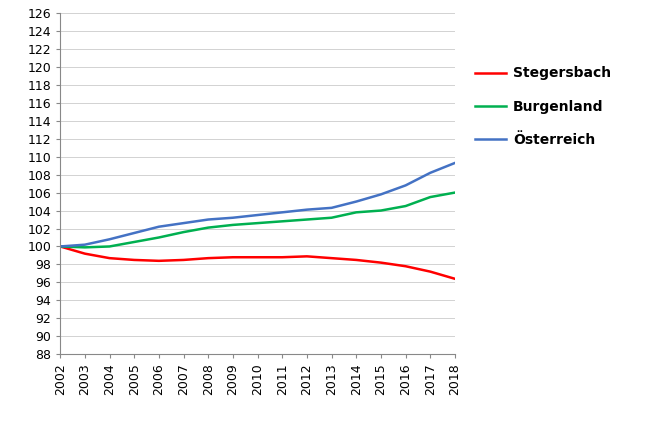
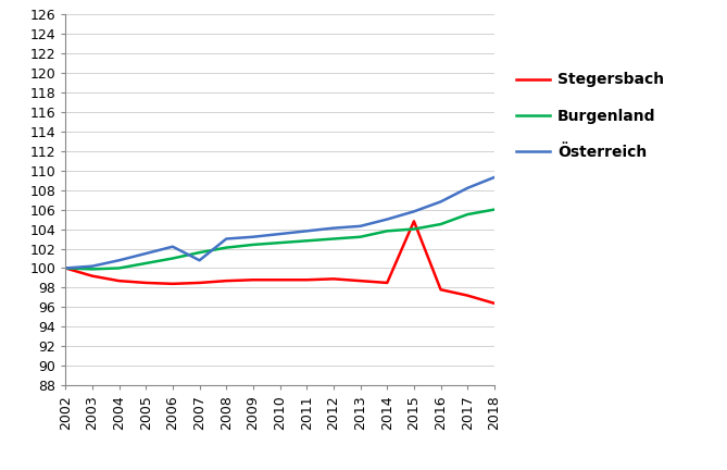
Österreich/2007: 102.6 -> 100.8
Stegersbach/2015: 98.2 -> 104.8
